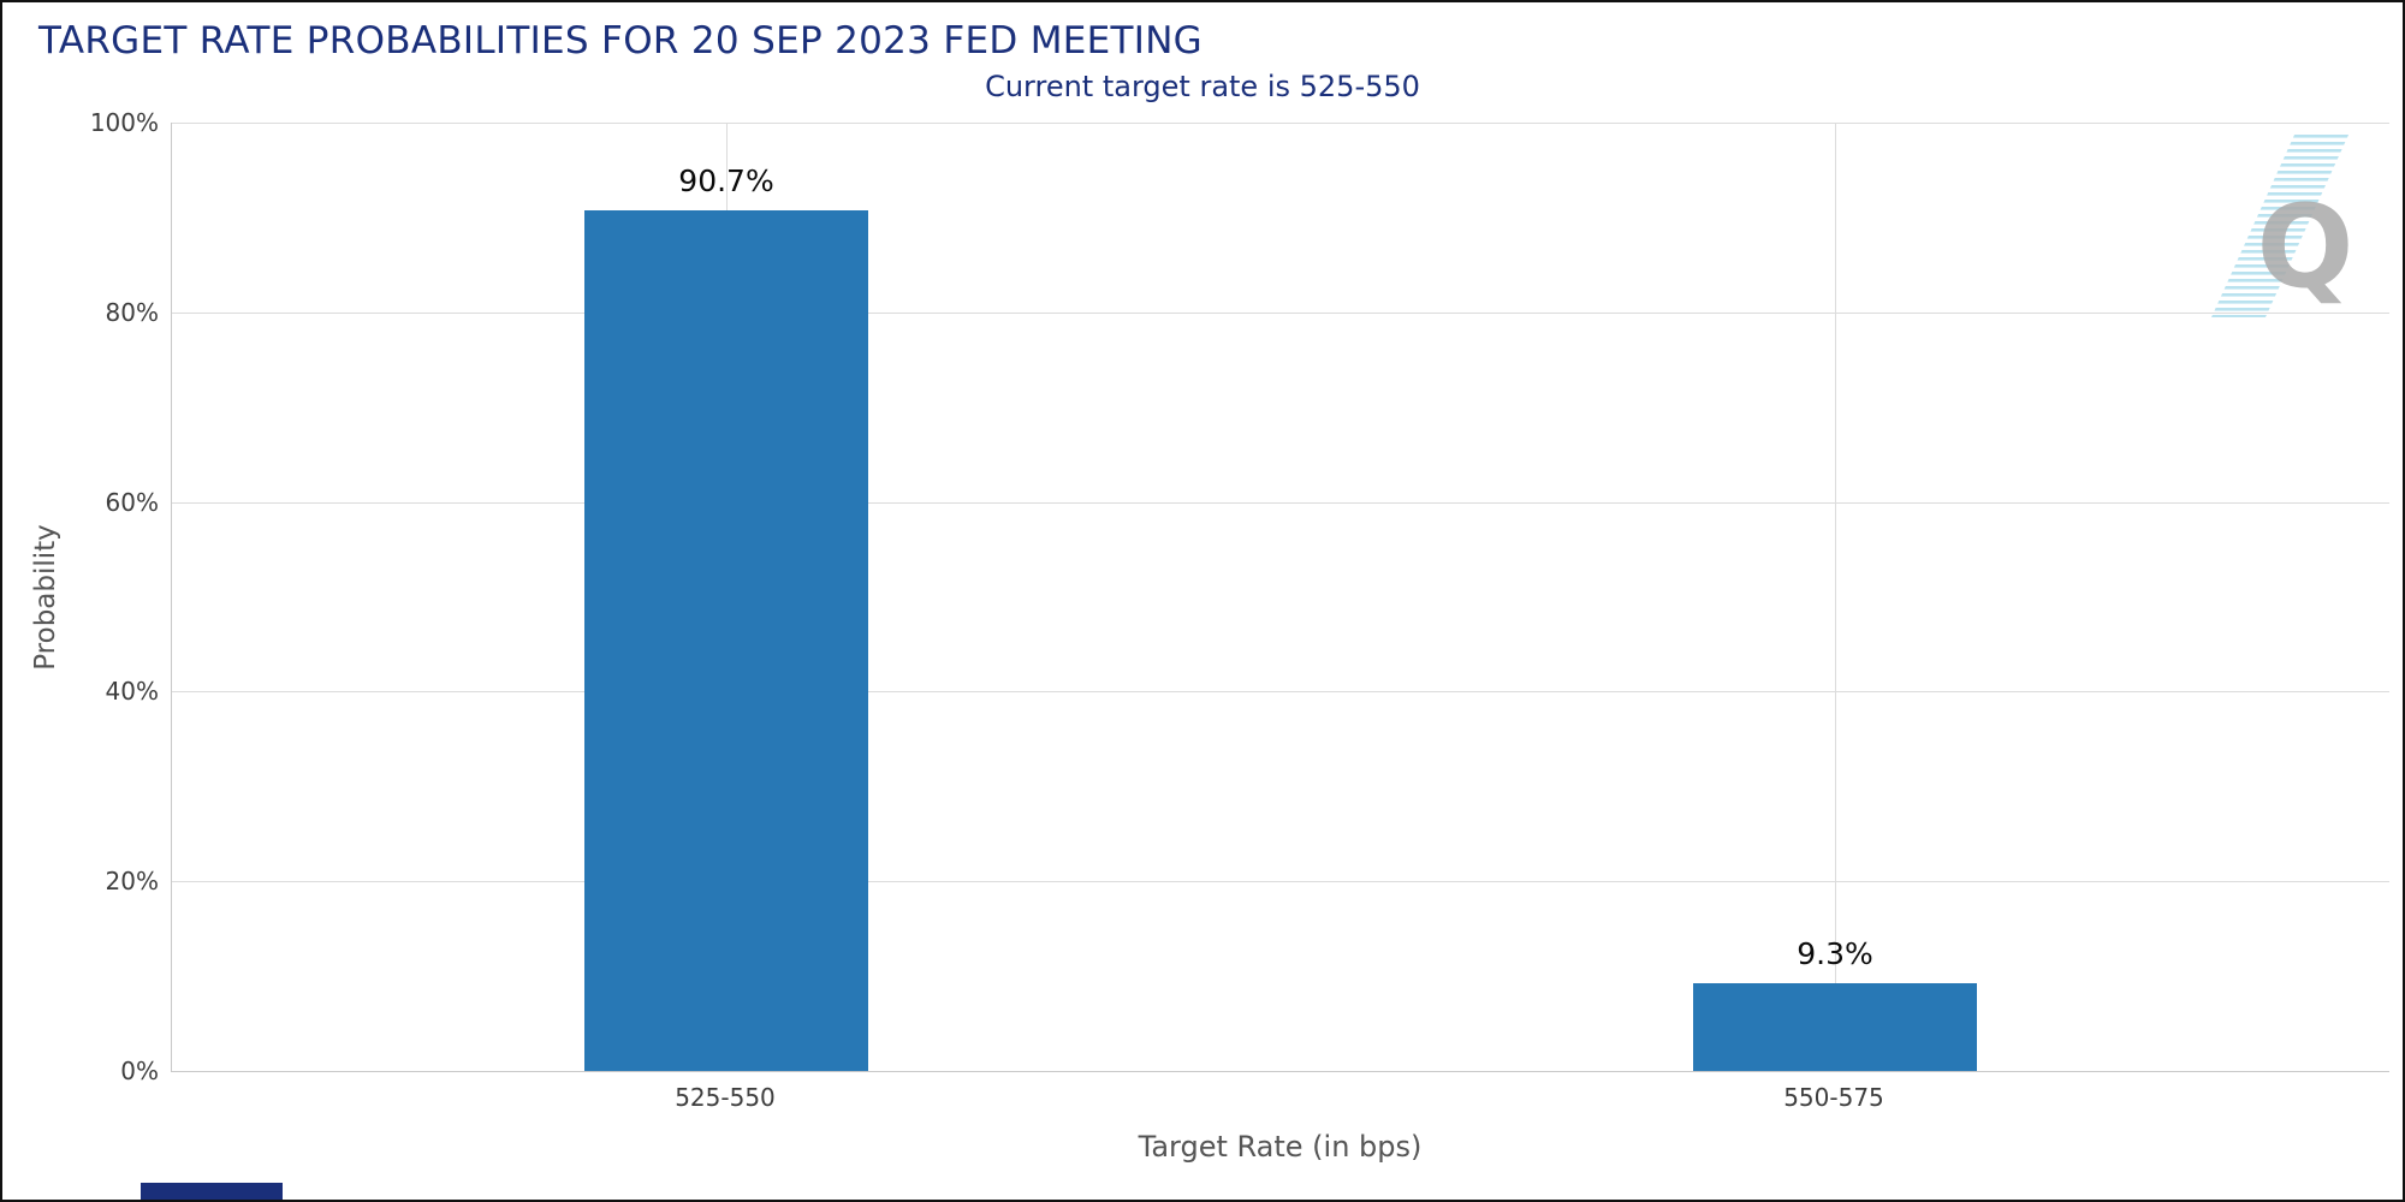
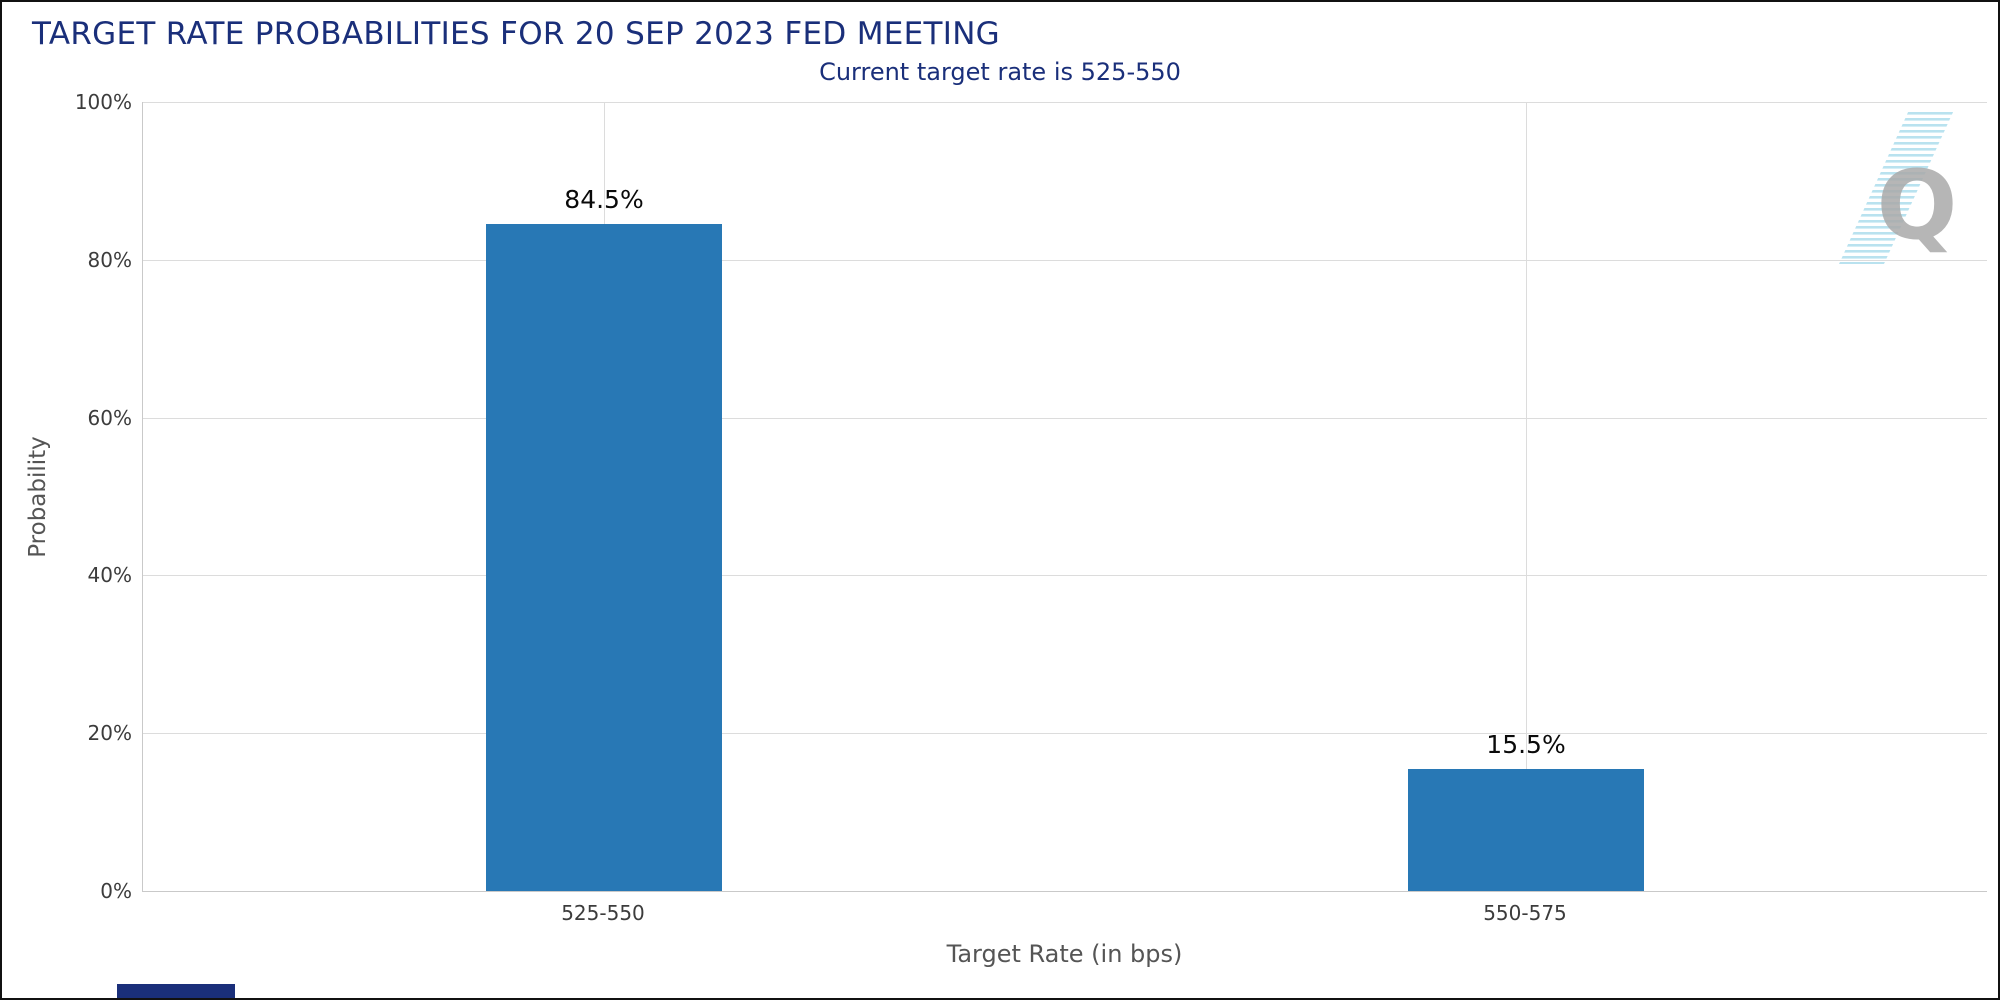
525-550: 90.7% -> 84.5%
550-575: 9.3% -> 15.5%
